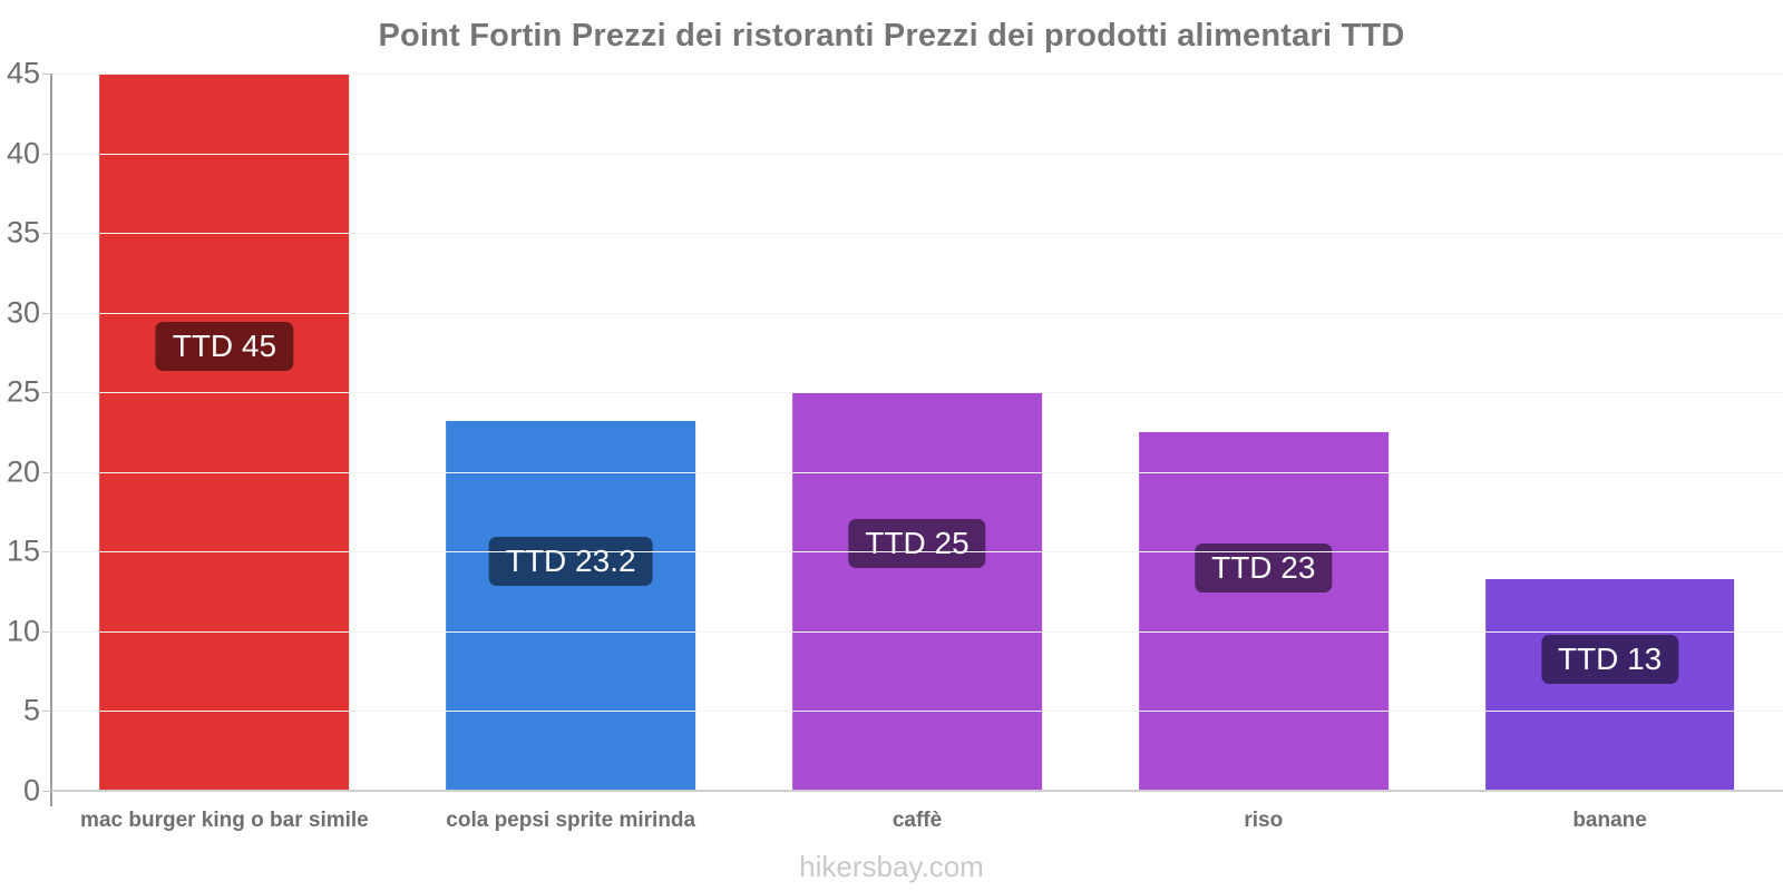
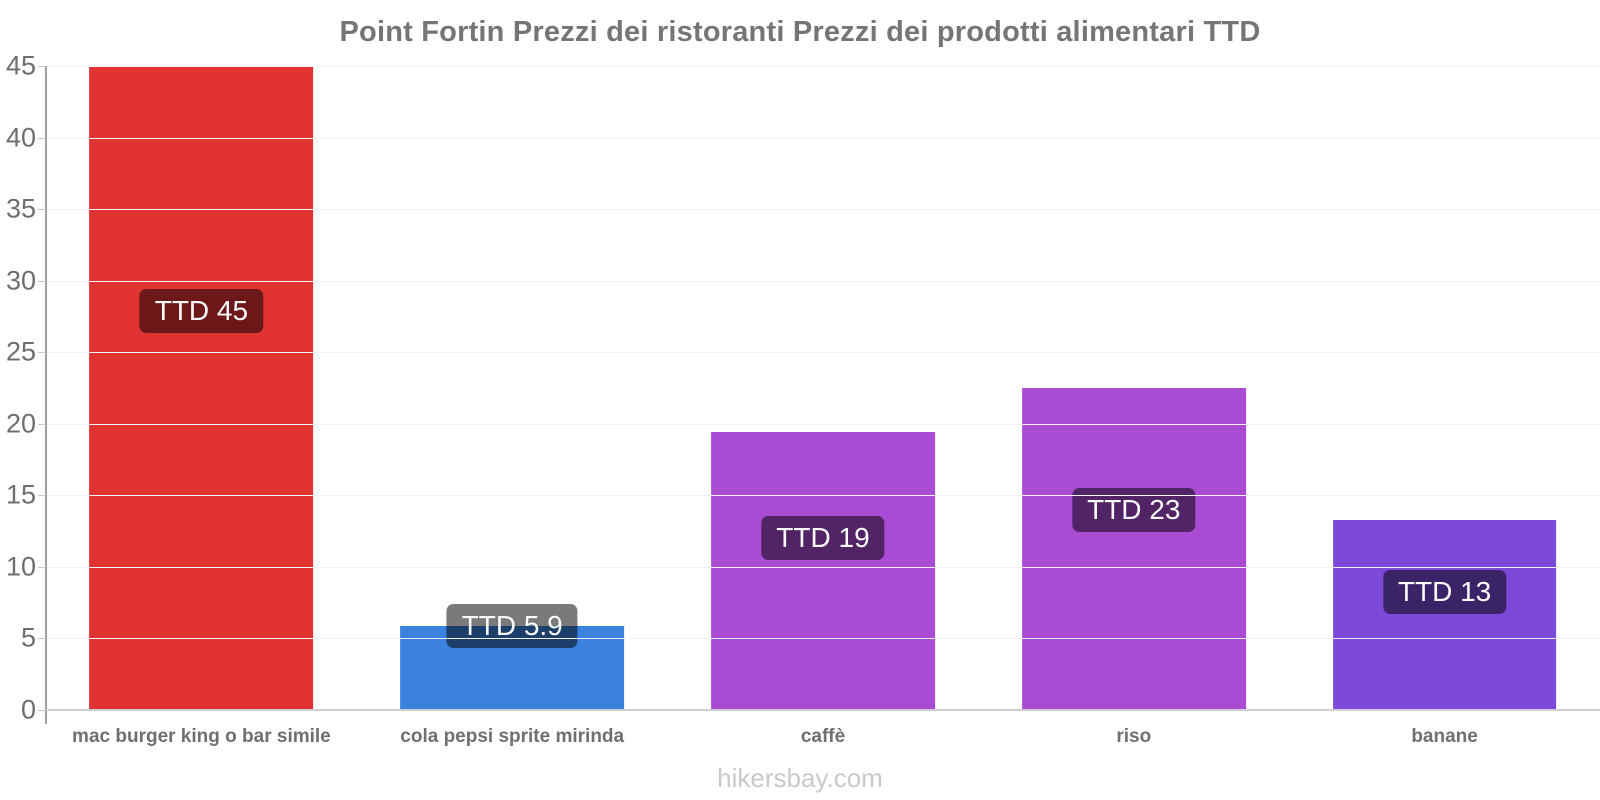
cola pepsi sprite mirinda: 23.2 -> 5.9
caffè: 25 -> 19
